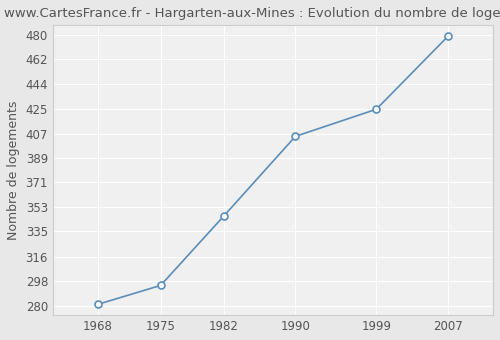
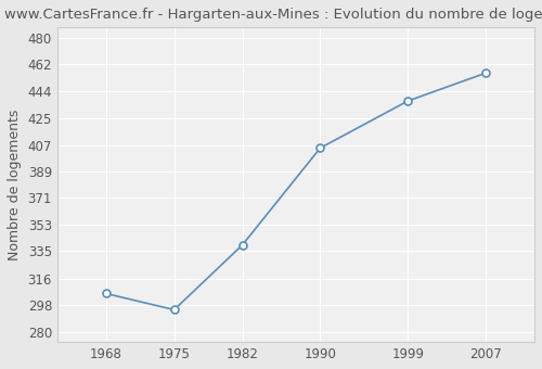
1968: 281 -> 306
1982: 346 -> 339
1999: 425 -> 437
2007: 479 -> 456
